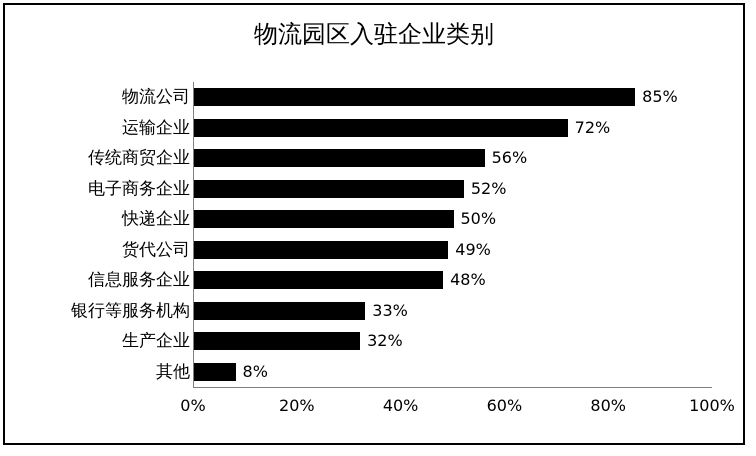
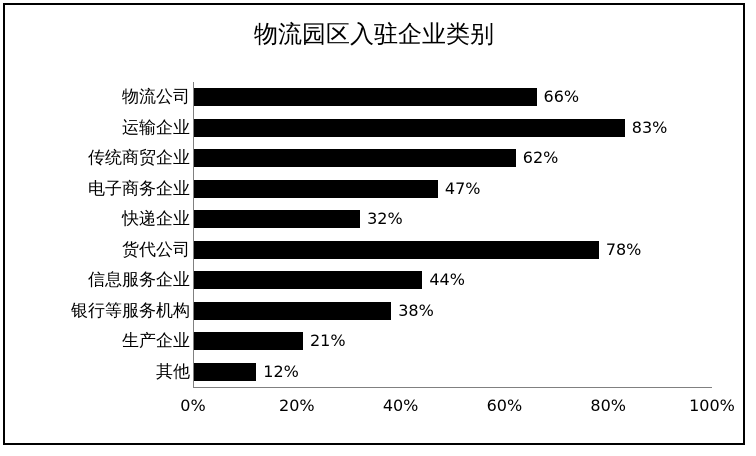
物流公司: 85% -> 66%
运输企业: 72% -> 83%
传统商贸企业: 56% -> 62%
电子商务企业: 52% -> 47%
快递企业: 50% -> 32%
货代公司: 49% -> 78%
信息服务企业: 48% -> 44%
银行等服务机构: 33% -> 38%
生产企业: 32% -> 21%
其他: 8% -> 12%
